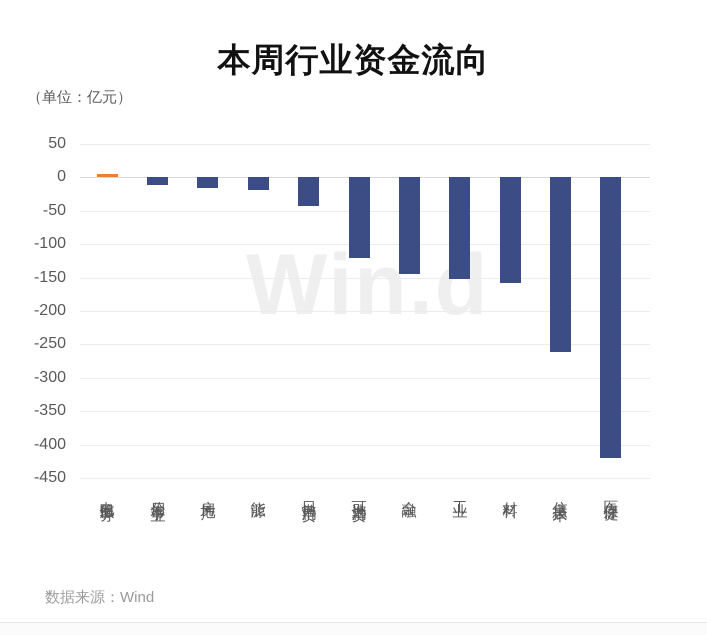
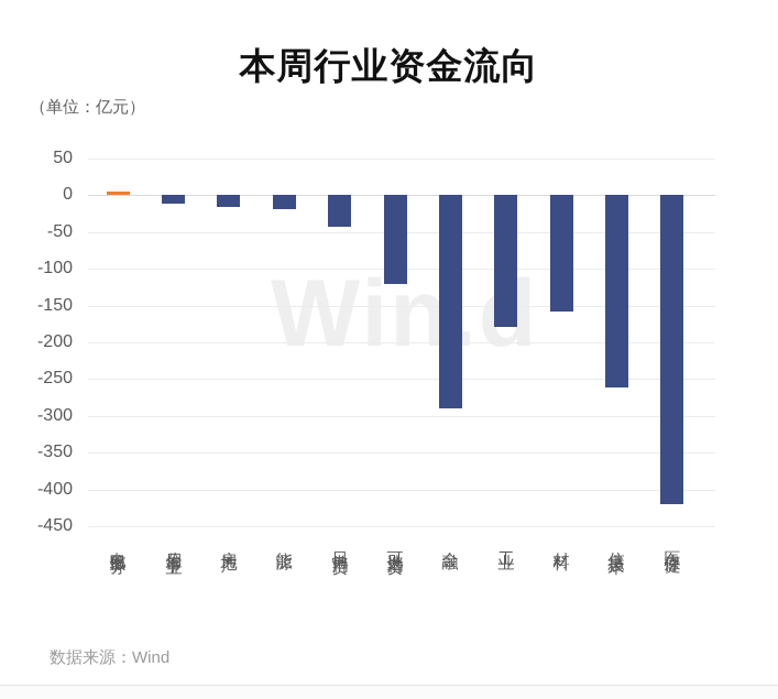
金融: -140 -> -290
工业: -150 -> -180
